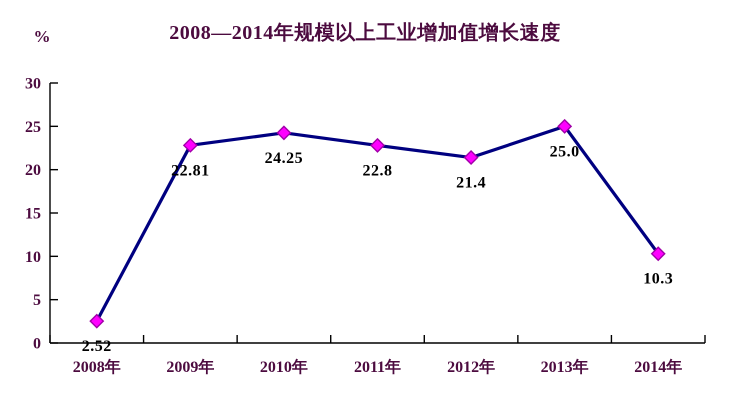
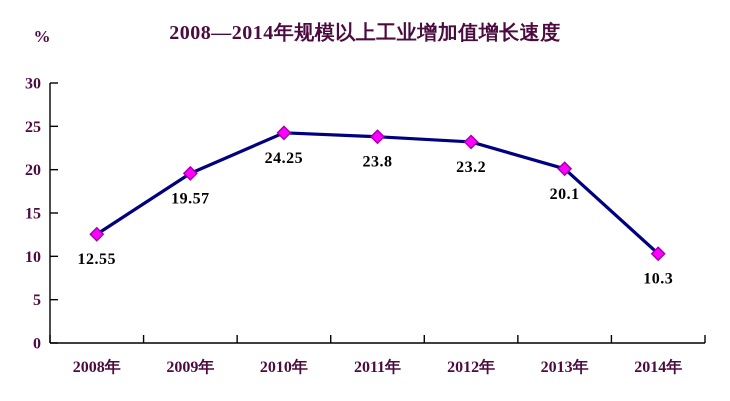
2008年: 2.52 -> 12.55
2009年: 22.81 -> 19.57
2011年: 22.8 -> 23.8
2012年: 21.4 -> 23.2
2013年: 25.0 -> 20.1
